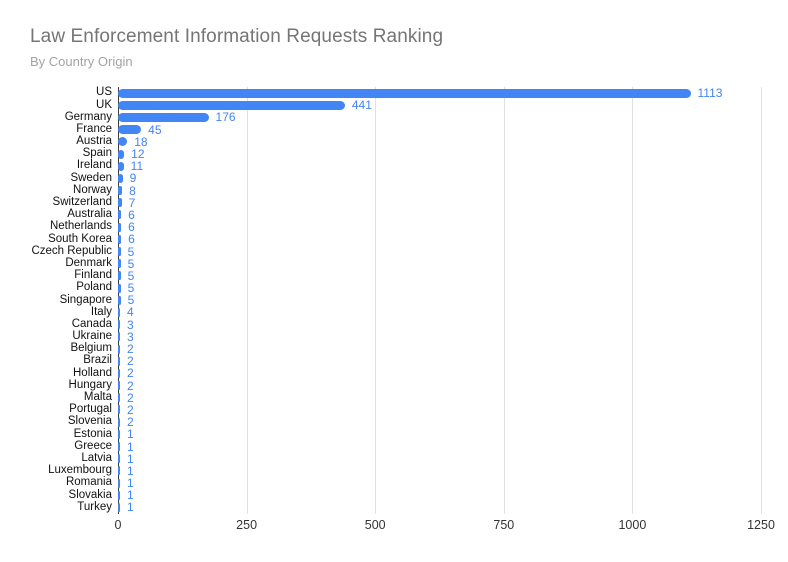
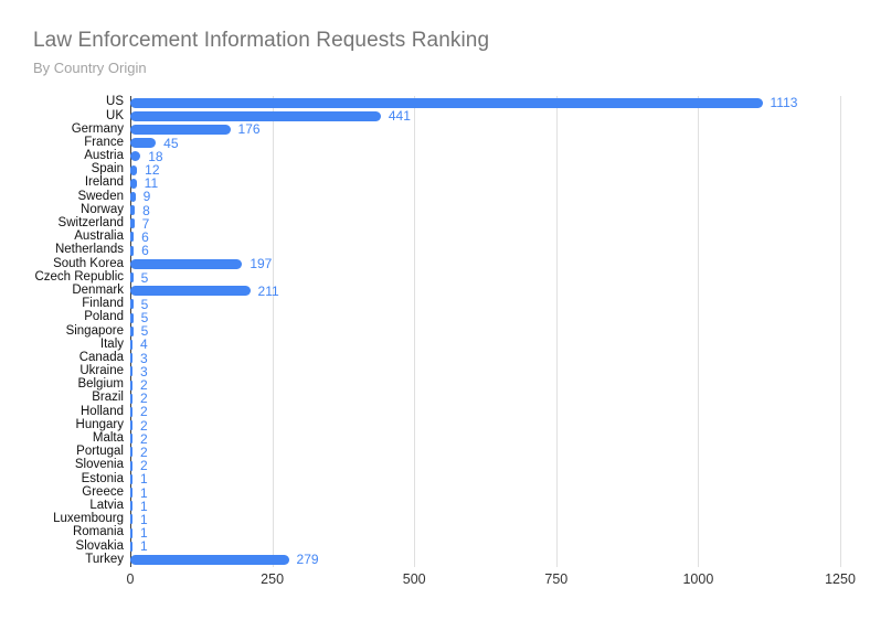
South Korea: 6 -> 197
Denmark: 5 -> 211
Turkey: 1 -> 279
